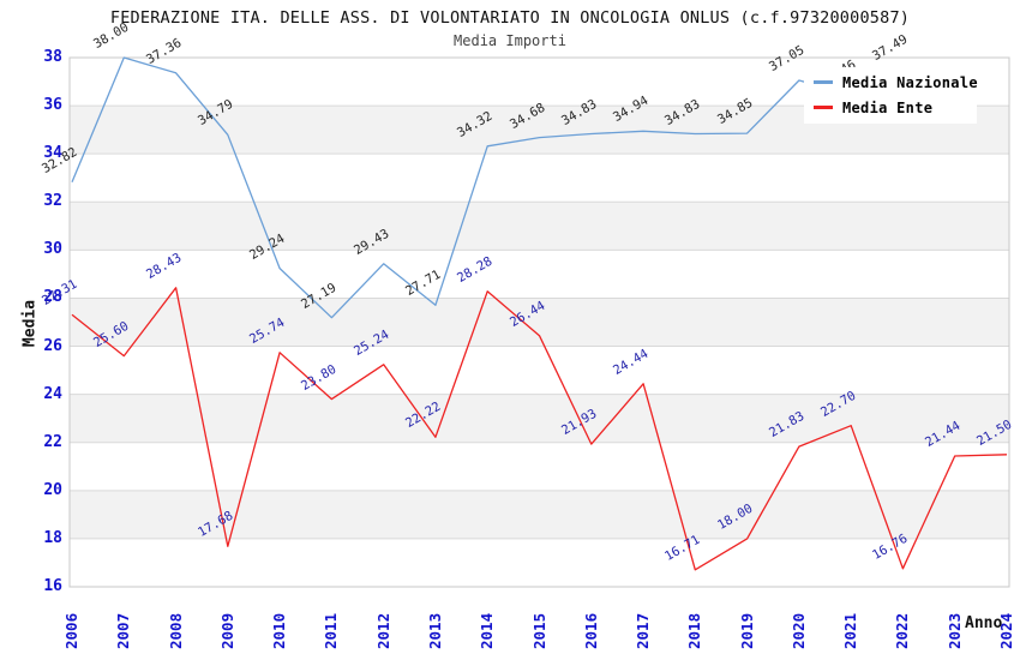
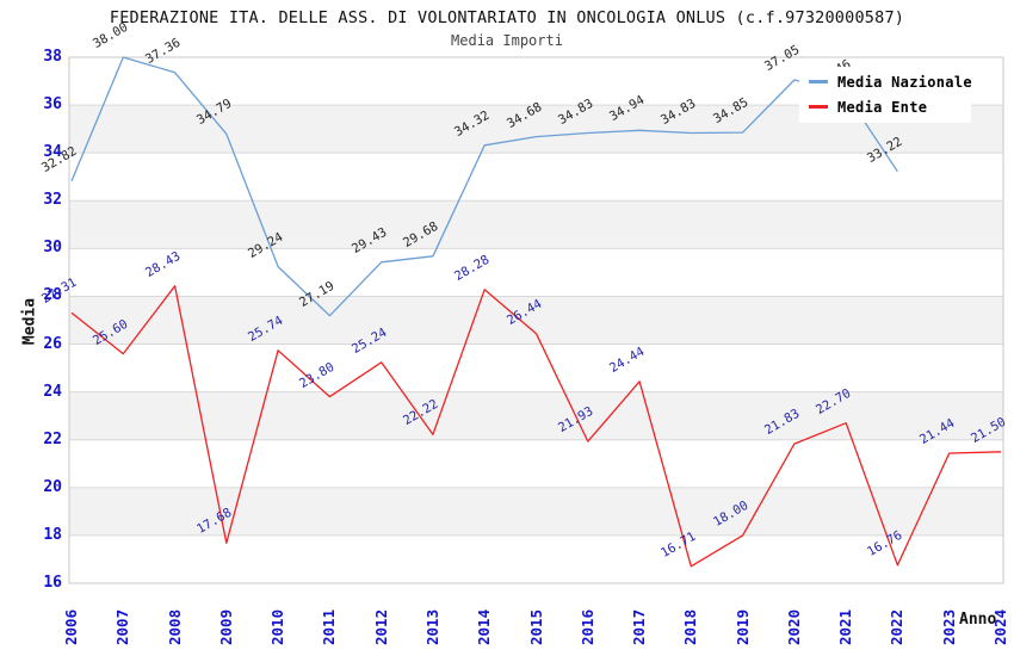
Media Nazionale/2013: 27.71 -> 29.68
Media Nazionale/2022: 37.49 -> 33.22
